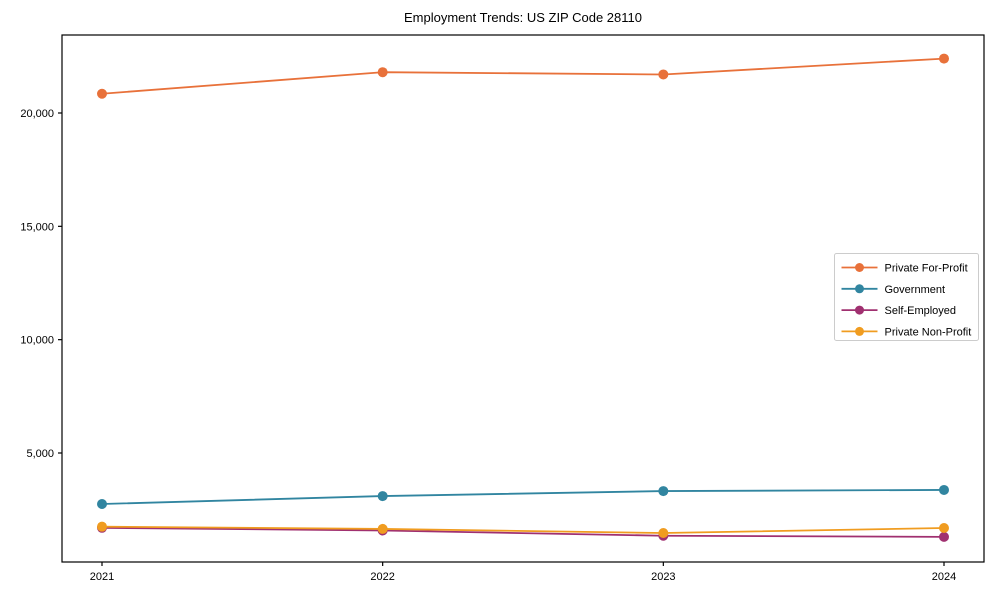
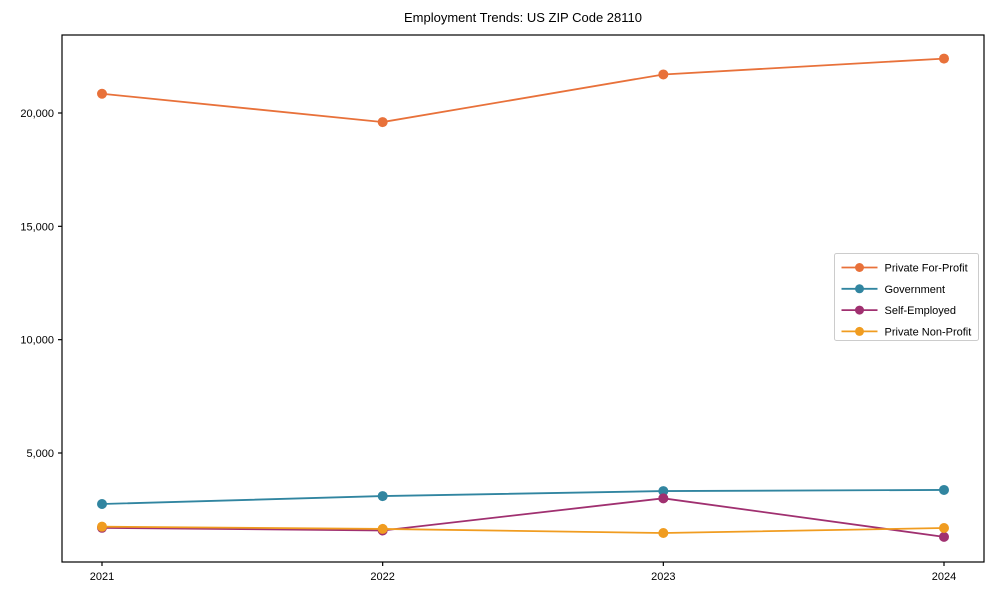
Private For-Profit/2022: 21800 -> 19600
Self-Employed/2023: 1400 -> 3000
